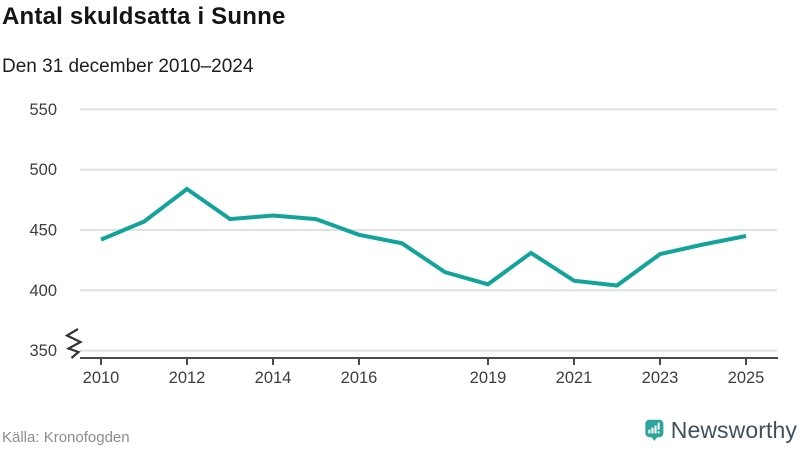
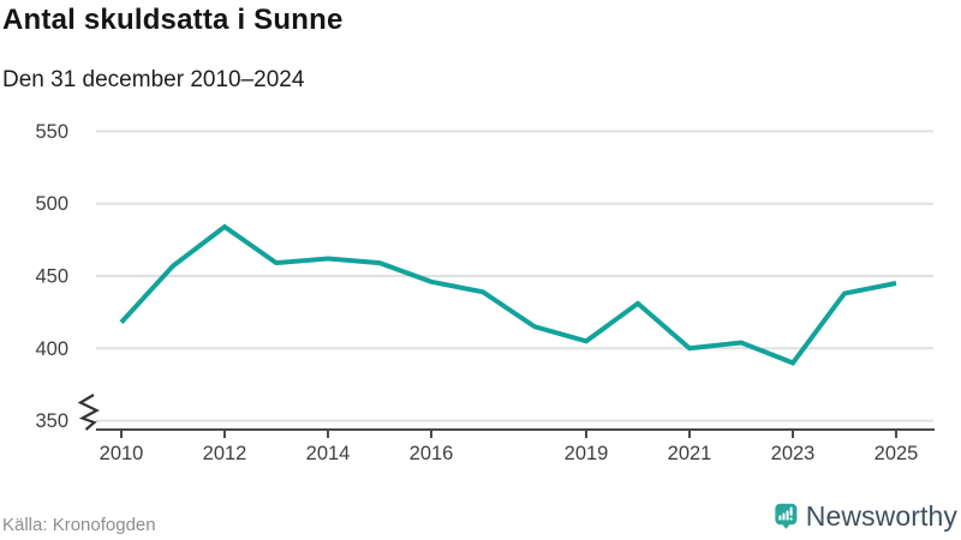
2010: 442 -> 418
2021: 408 -> 400
2023: 430 -> 390
